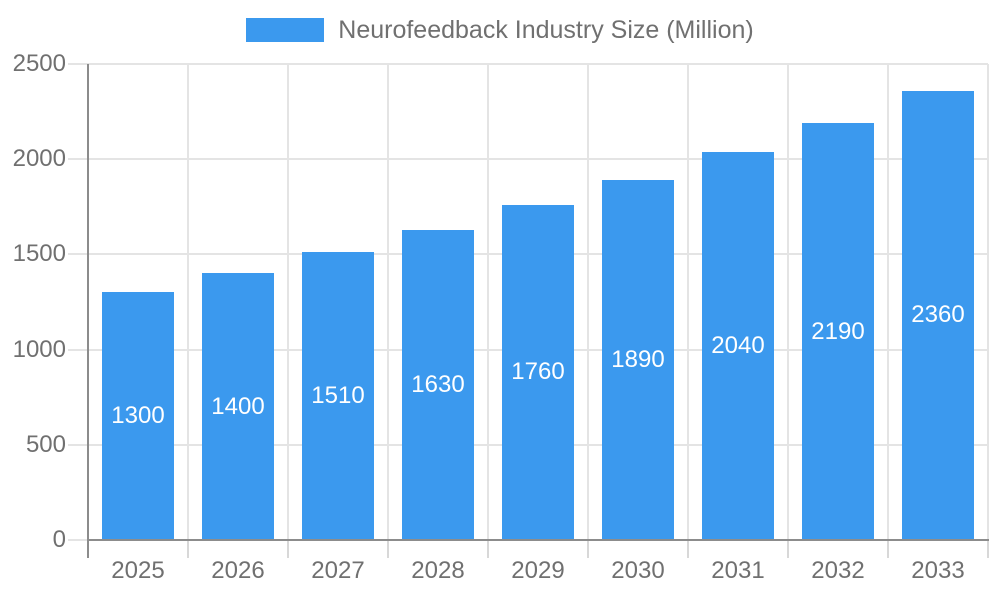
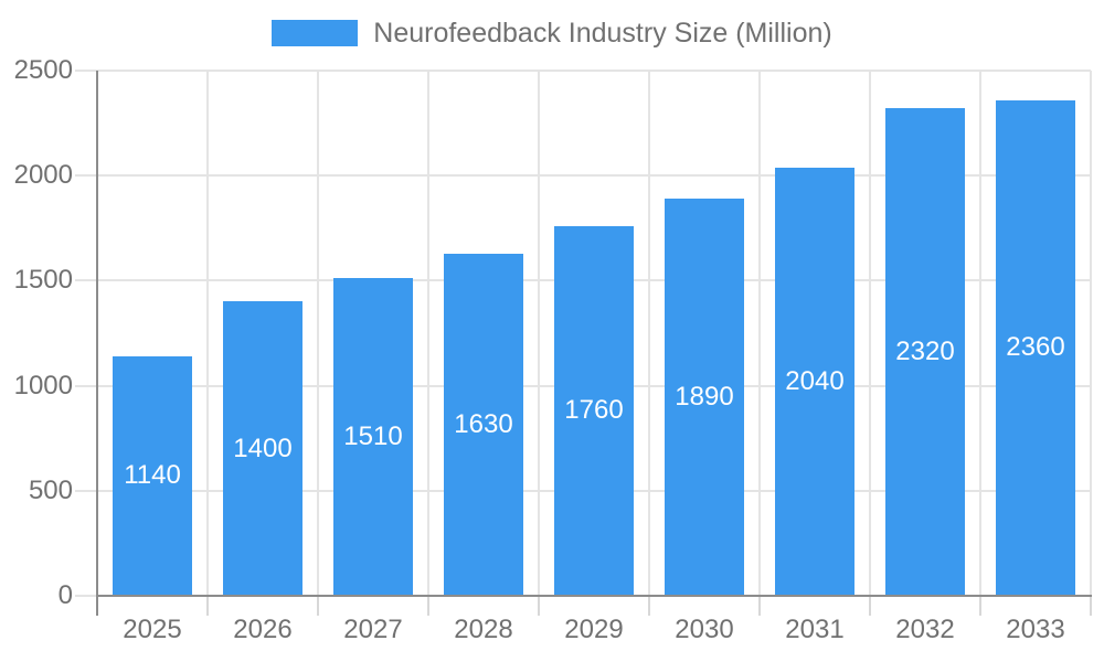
2025: 1300 -> 1140
2032: 2190 -> 2320
